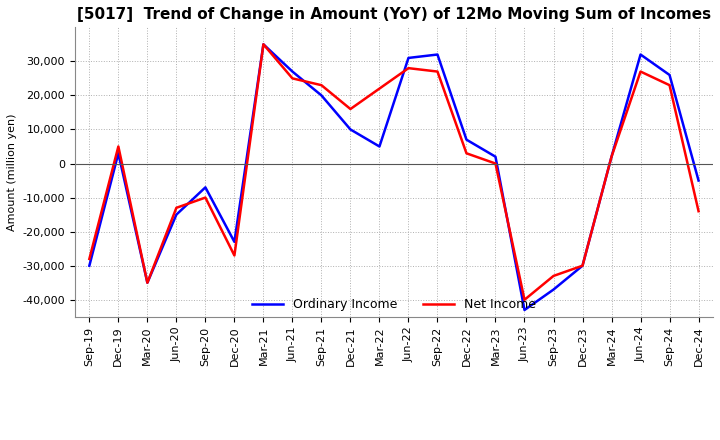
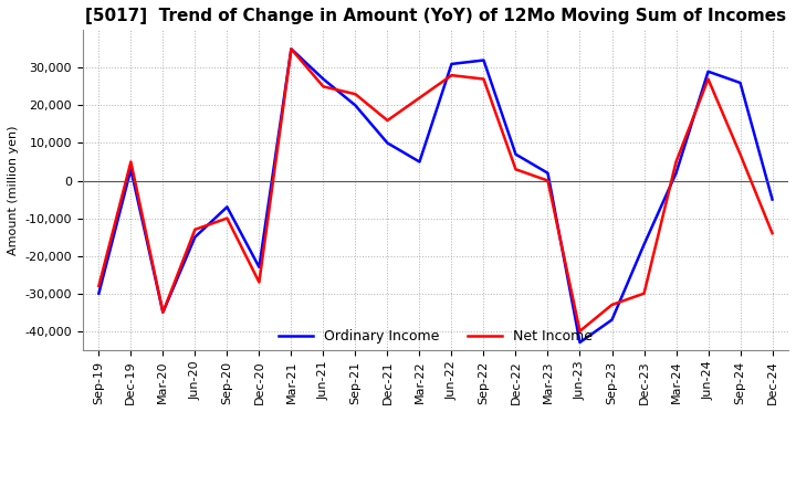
Ordinary Income/Dec-23: -30,000 -> -17,000
Net Income/Mar-24: 2,000 -> 5,000
Ordinary Income/Jun-24: 32,000 -> 29,000
Net Income/Sep-24: 23,000 -> 7,000
